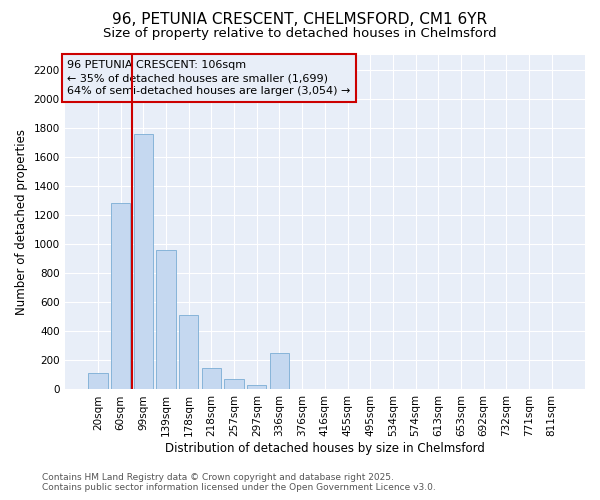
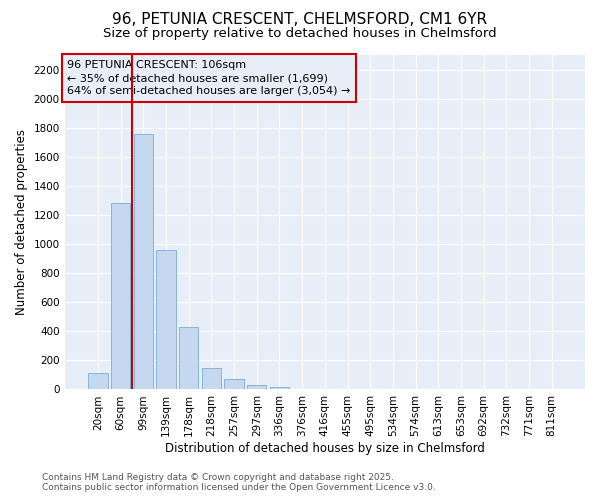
178sqm: 510 -> 430
336sqm: 250 -> 20
